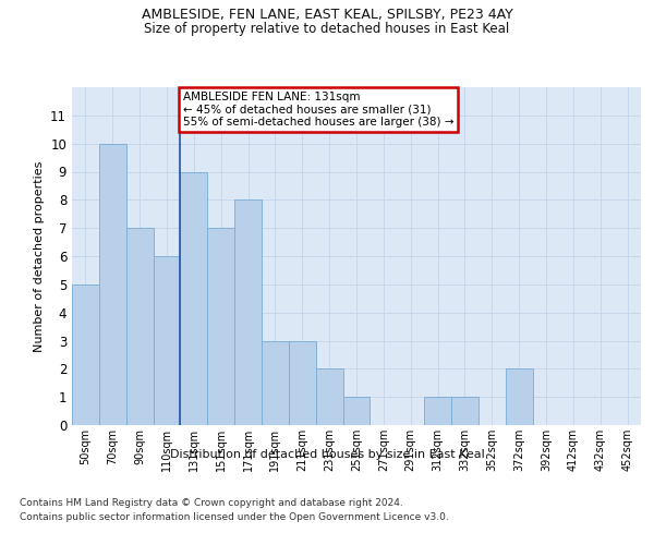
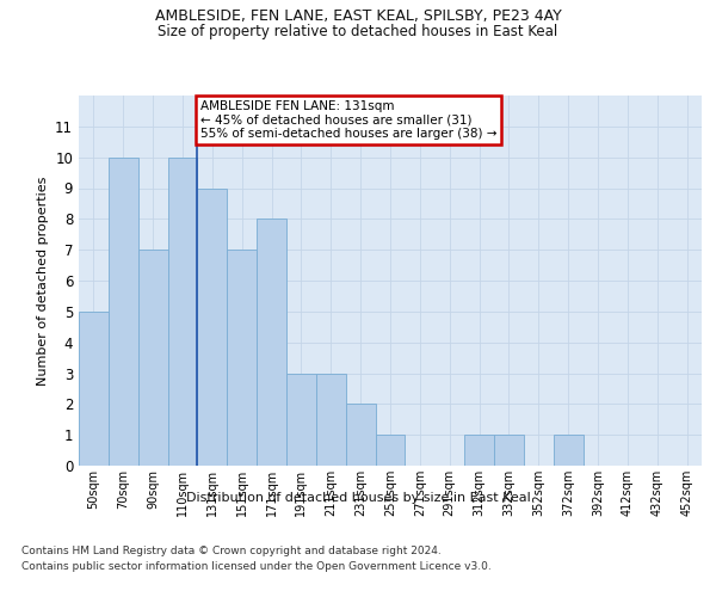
110sqm: 6 -> 10
372sqm: 2 -> 1
